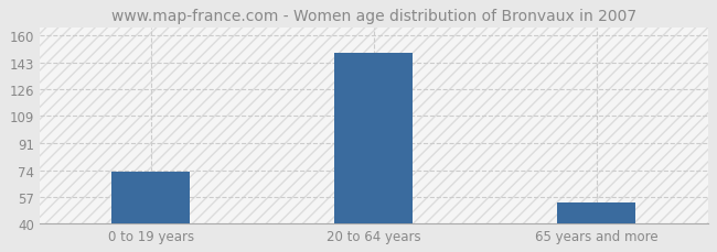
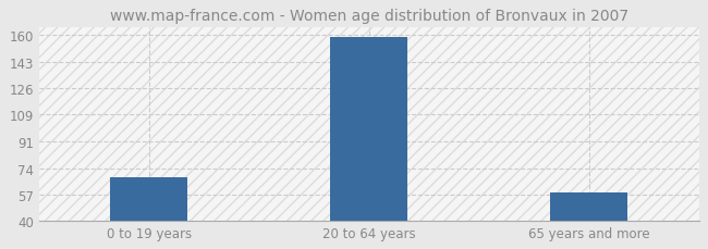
0 to 19 years: 73 -> 68
20 to 64 years: 149 -> 159
65 years and more: 53 -> 58
